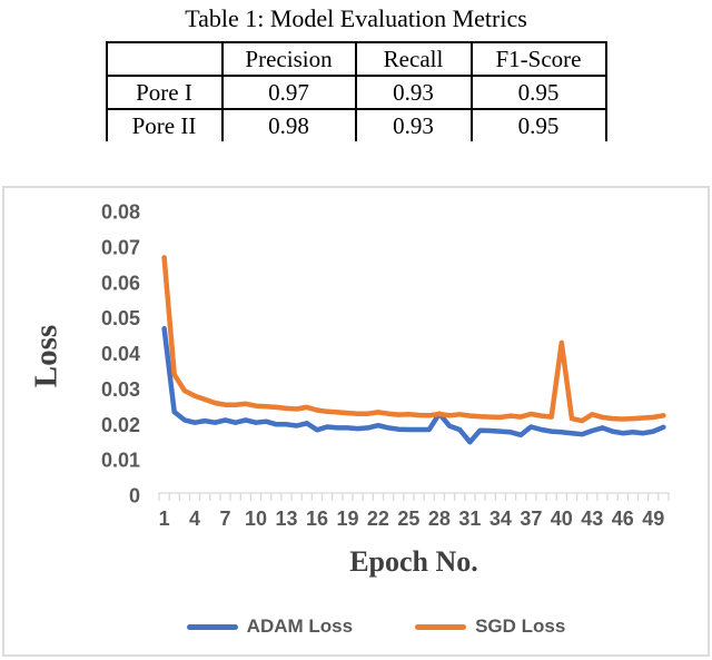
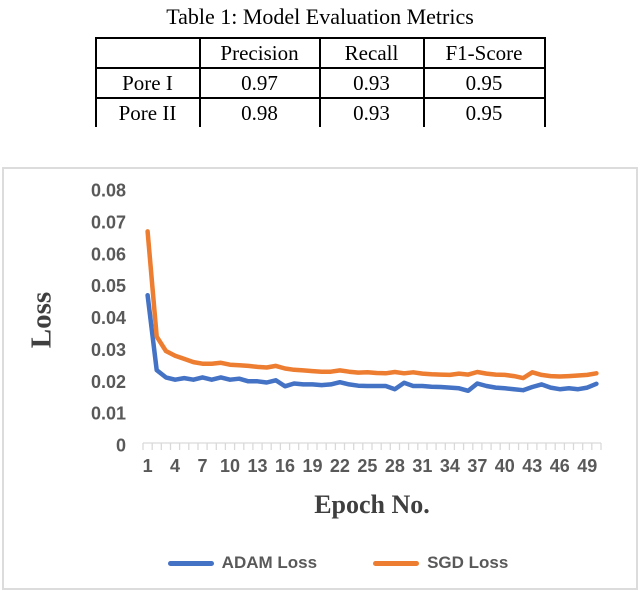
ADAM Loss/28: 0.023 -> 0.018
ADAM Loss/31: 0.015 -> 0.018
SGD Loss/40: 0.043 -> 0.022
